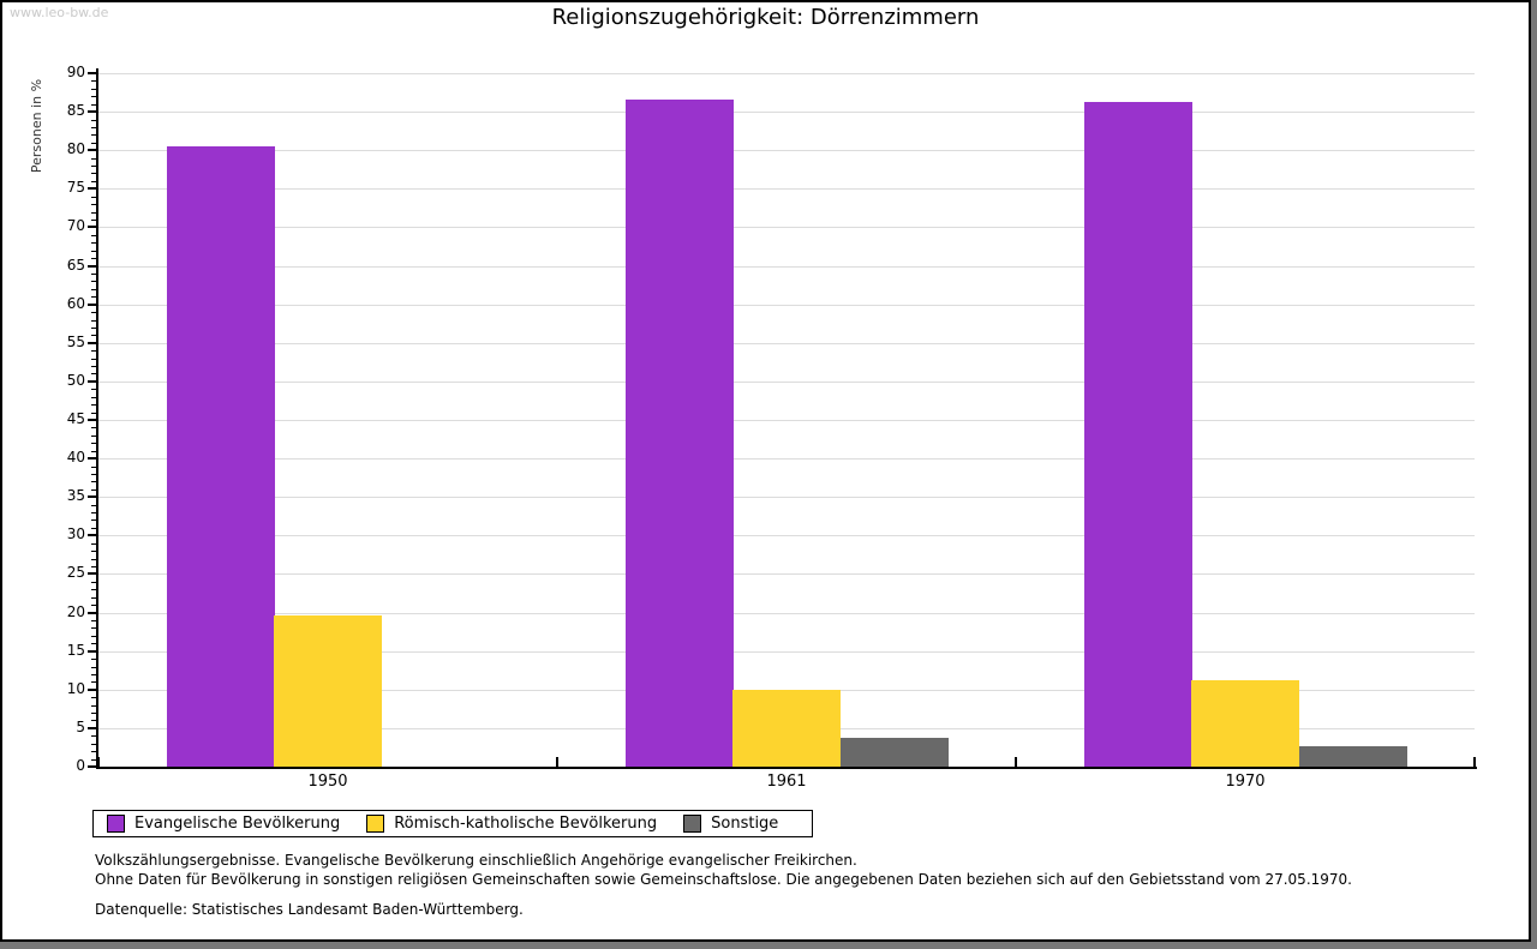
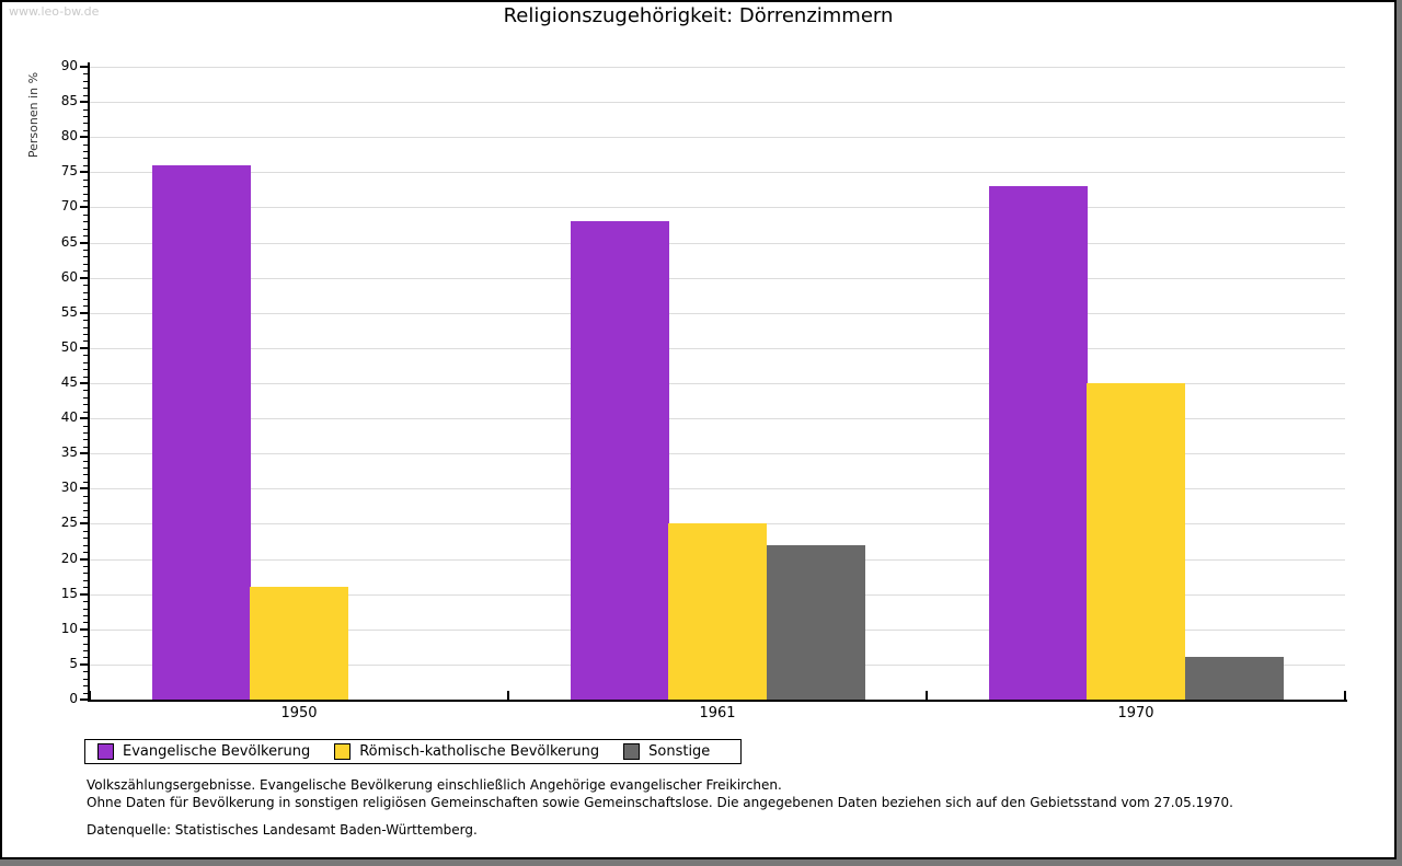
Evangelische Bevölkerung/1950: 80 -> 76
Römisch-katholische Bevölkerung/1950: 20 -> 16
Evangelische Bevölkerung/1961: 86 -> 68
Römisch-katholische Bevölkerung/1961: 10 -> 25
Sonstige/1961: 4 -> 22
Evangelische Bevölkerung/1970: 86 -> 73
Römisch-katholische Bevölkerung/1970: 11 -> 45
Sonstige/1970: 3 -> 6
